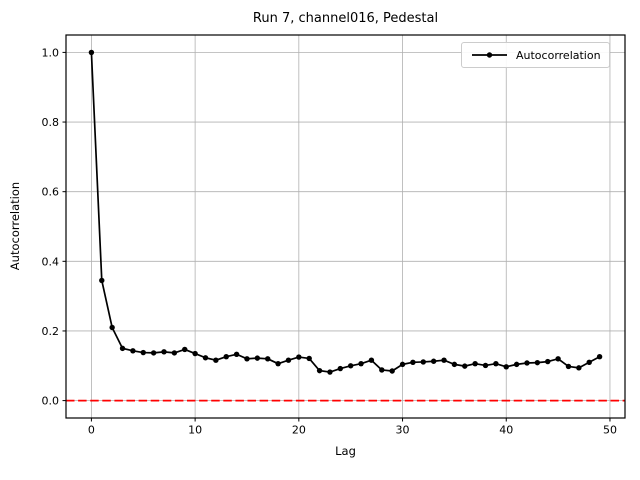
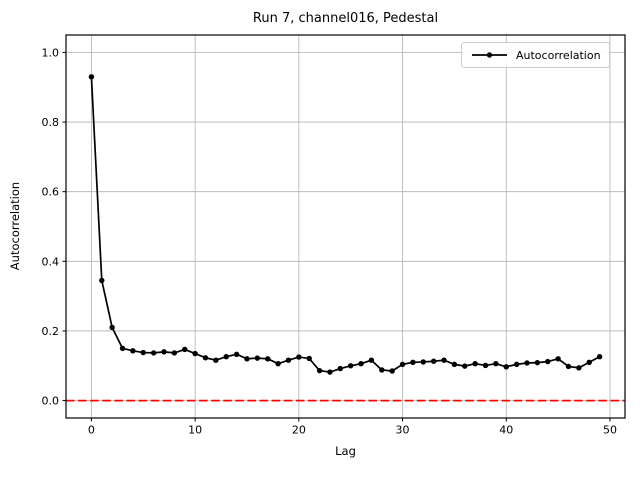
0: 1.00 -> 0.93
